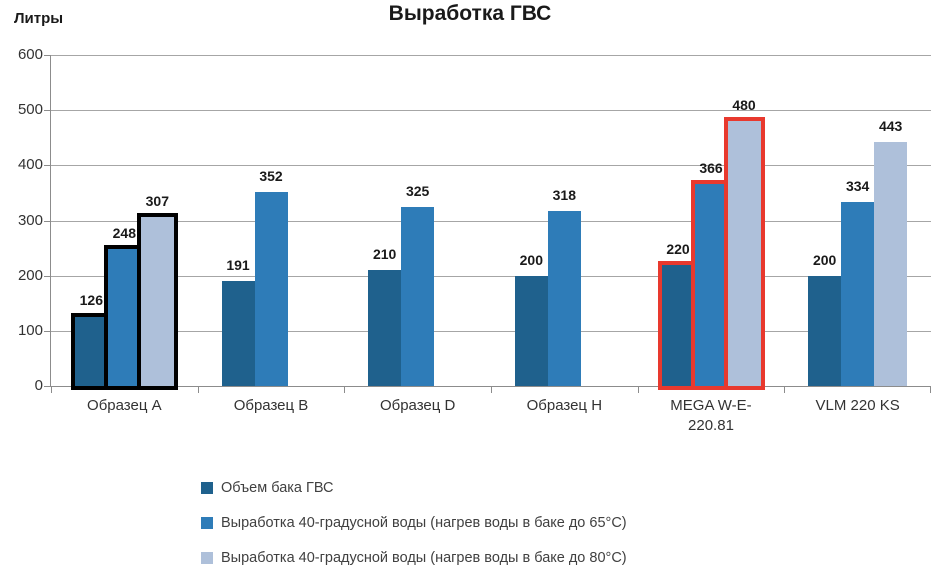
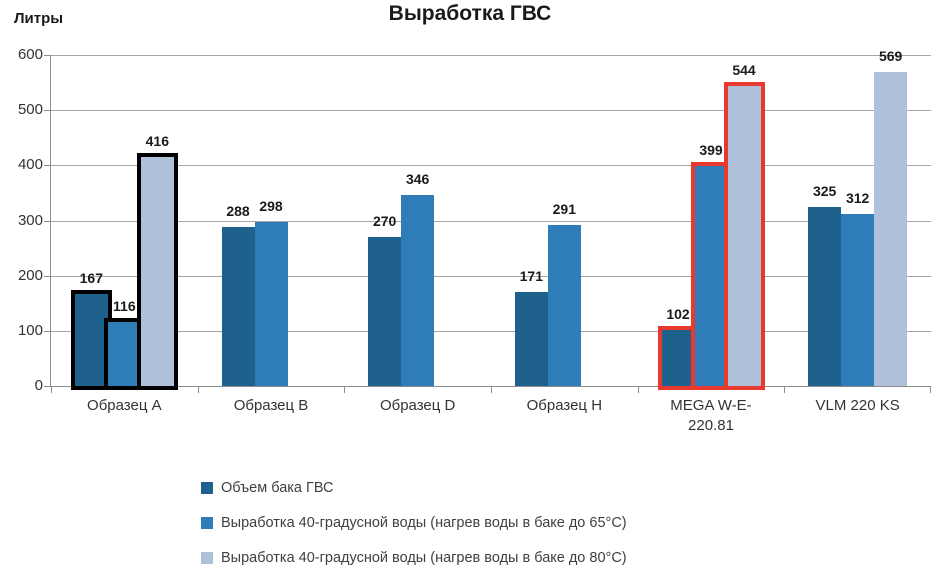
Объем бака ГВС/Образец A: 126 -> 167
Выработка 40-градусной воды (нагрев воды в баке до 65°C)/Образец A: 248 -> 116
Выработка 40-градусной воды (нагрев воды в баке до 80°C)/Образец A: 307 -> 416
Объем бака ГВС/Образец B: 191 -> 288
Выработка 40-градусной воды (нагрев воды в баке до 65°C)/Образец B: 352 -> 298
Объем бака ГВС/Образец D: 210 -> 270
Выработка 40-градусной воды (нагрев воды в баке до 65°C)/Образец D: 325 -> 346
Объем бака ГВС/Образец H: 200 -> 171
Выработка 40-градусной воды (нагрев воды в баке до 65°C)/Образец H: 318 -> 291
Объем бака ГВС/MEGA W-E-220.81: 220 -> 102
Выработка 40-градусной воды (нагрев воды в баке до 65°C)/MEGA W-E-220.81: 366 -> 399
Выработка 40-градусной воды (нагрев воды в баке до 80°C)/MEGA W-E-220.81: 480 -> 544
Объем бака ГВС/VLM 220 KS: 200 -> 325
Выработка 40-градусной воды (нагрев воды в баке до 65°C)/VLM 220 KS: 334 -> 312
Выработка 40-градусной воды (нагрев воды в баке до 80°C)/VLM 220 KS: 443 -> 569
